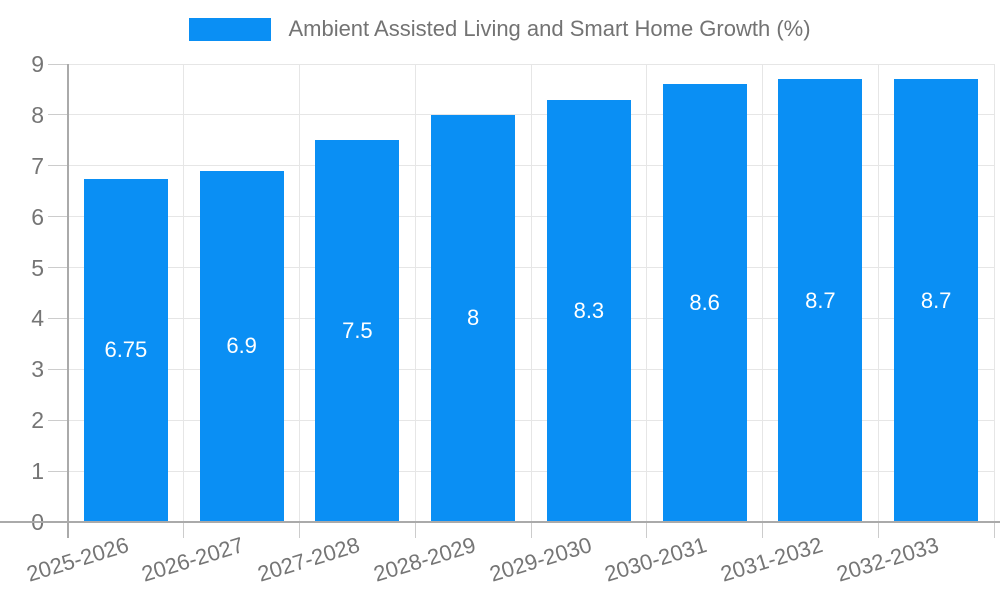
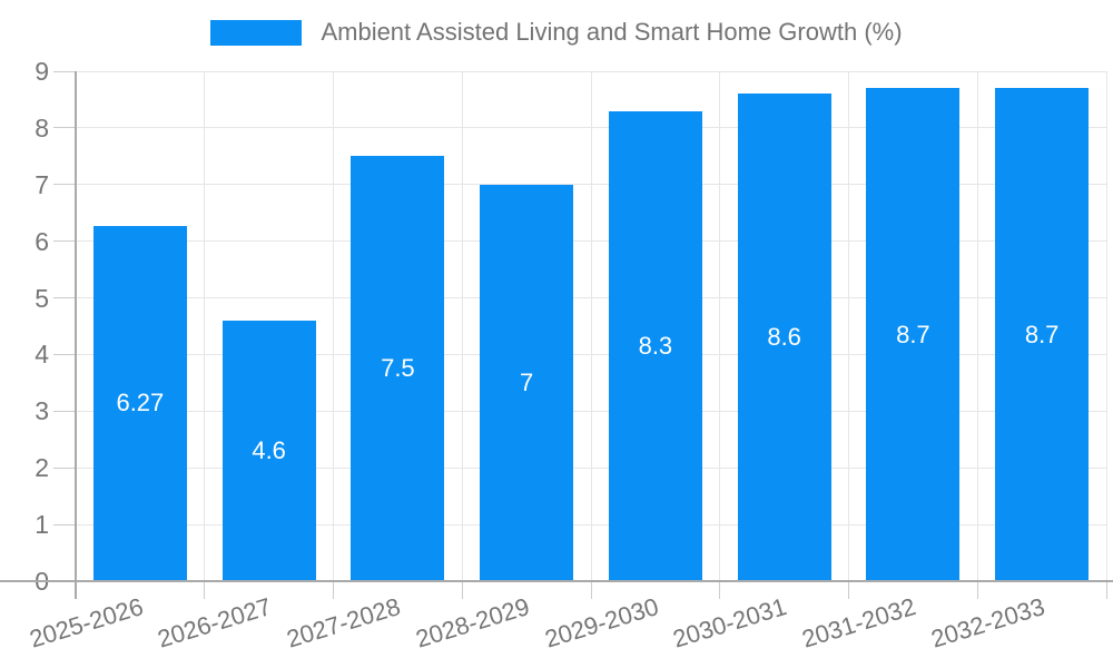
2025-2026: 6.75 -> 6.27
2026-2027: 6.9 -> 4.6
2028-2029: 8 -> 7
